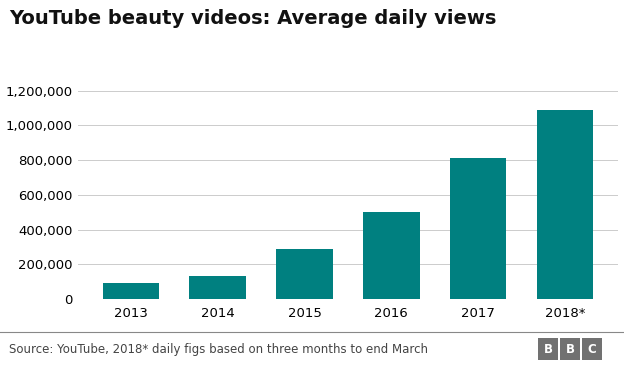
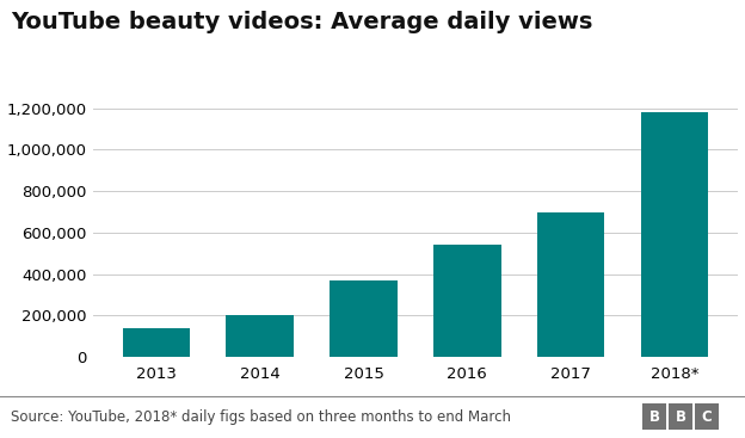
2013: 90,000 -> 140,000
2014: 140,000 -> 200,000
2015: 290,000 -> 370,000
2016: 500,000 -> 540,000
2017: 810,000 -> 700,000
2018*: 1,090,000 -> 1,180,000
